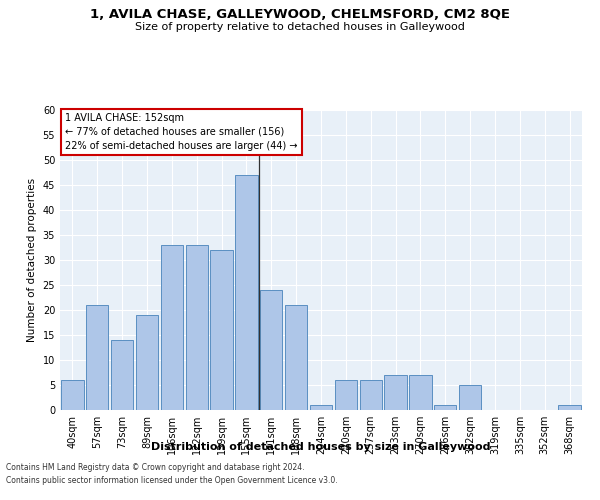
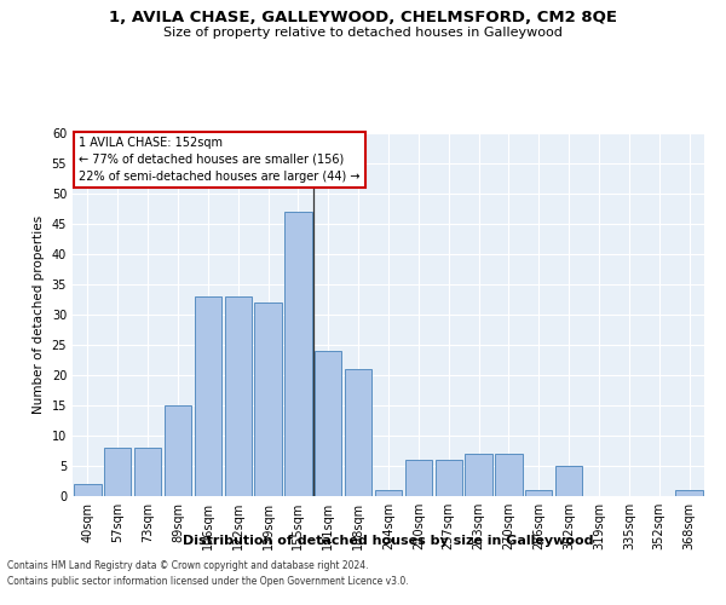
40sqm: 6 -> 2
57sqm: 21 -> 8
73sqm: 14 -> 8
89sqm: 19 -> 15
